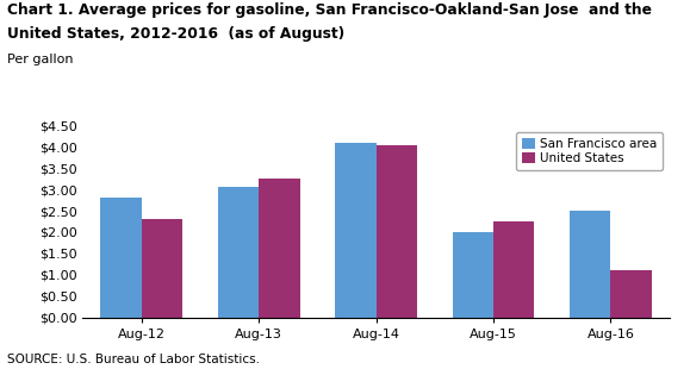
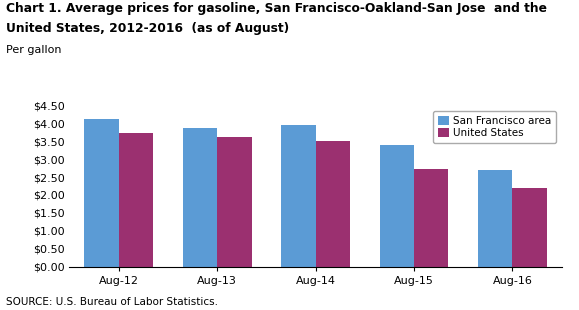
San Francisco area/Aug-12: $2.80 -> $4.12
United States/Aug-12: $2.30 -> $3.74
San Francisco area/Aug-13: $3.05 -> $3.86
United States/Aug-13: $3.25 -> $3.63
San Francisco area/Aug-14: $4.10 -> $3.96
United States/Aug-14: $4.05 -> $3.52
San Francisco area/Aug-15: $2.00 -> $3.39
United States/Aug-15: $2.25 -> $2.73
San Francisco area/Aug-16: $2.50 -> $2.70
United States/Aug-16: $1.10 -> $2.20
